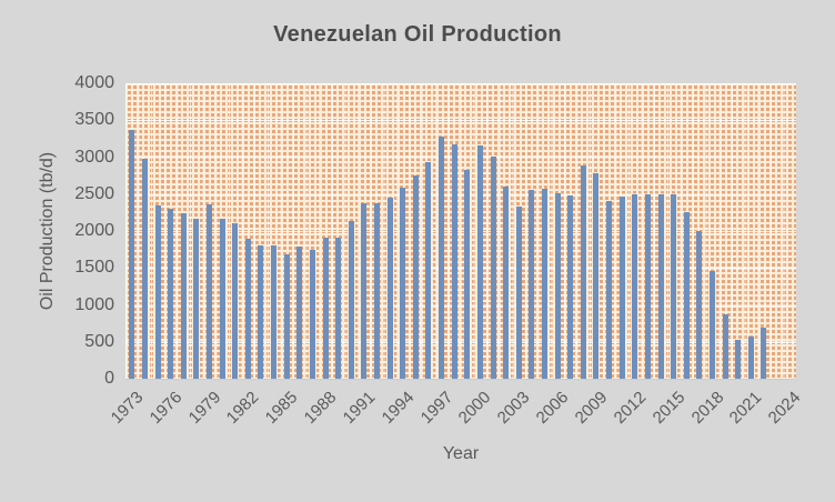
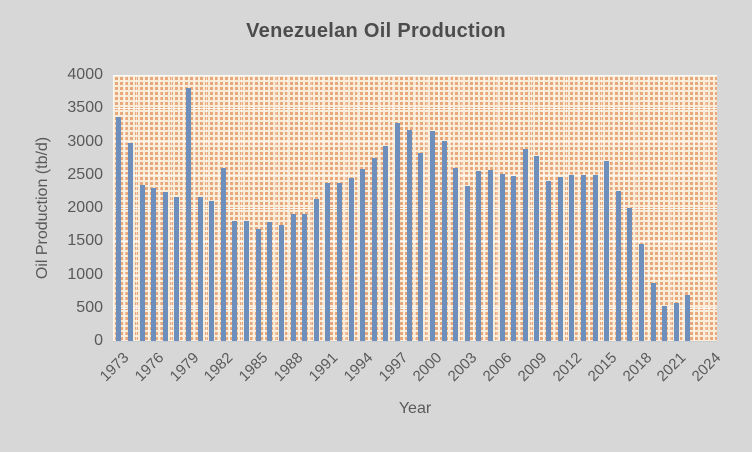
1979: 2400 -> 3800
1982: 1900 -> 2600
2015: 2500 -> 2700
